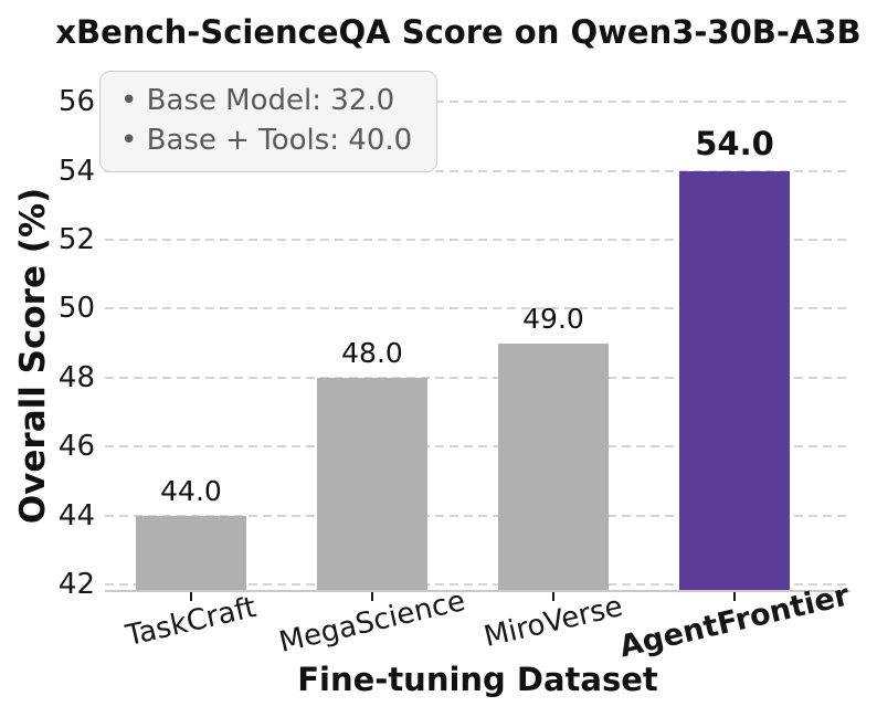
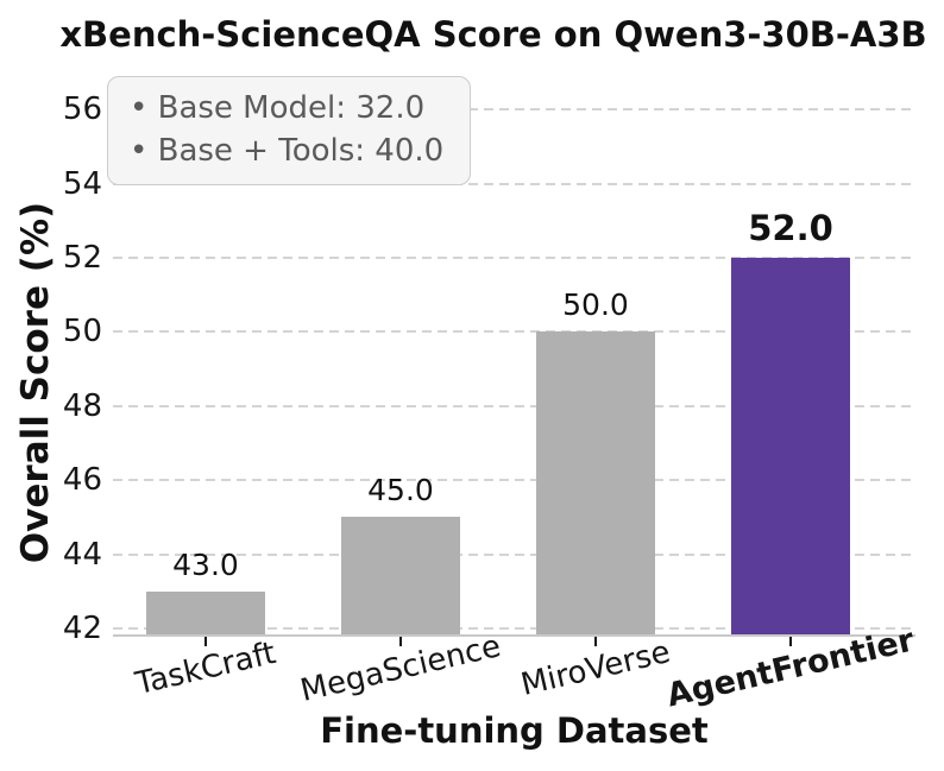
TaskCraft: 44.0 -> 43.0
MegaScience: 48.0 -> 45.0
MiroVerse: 49.0 -> 50.0
AgentFrontier: 54.0 -> 52.0
